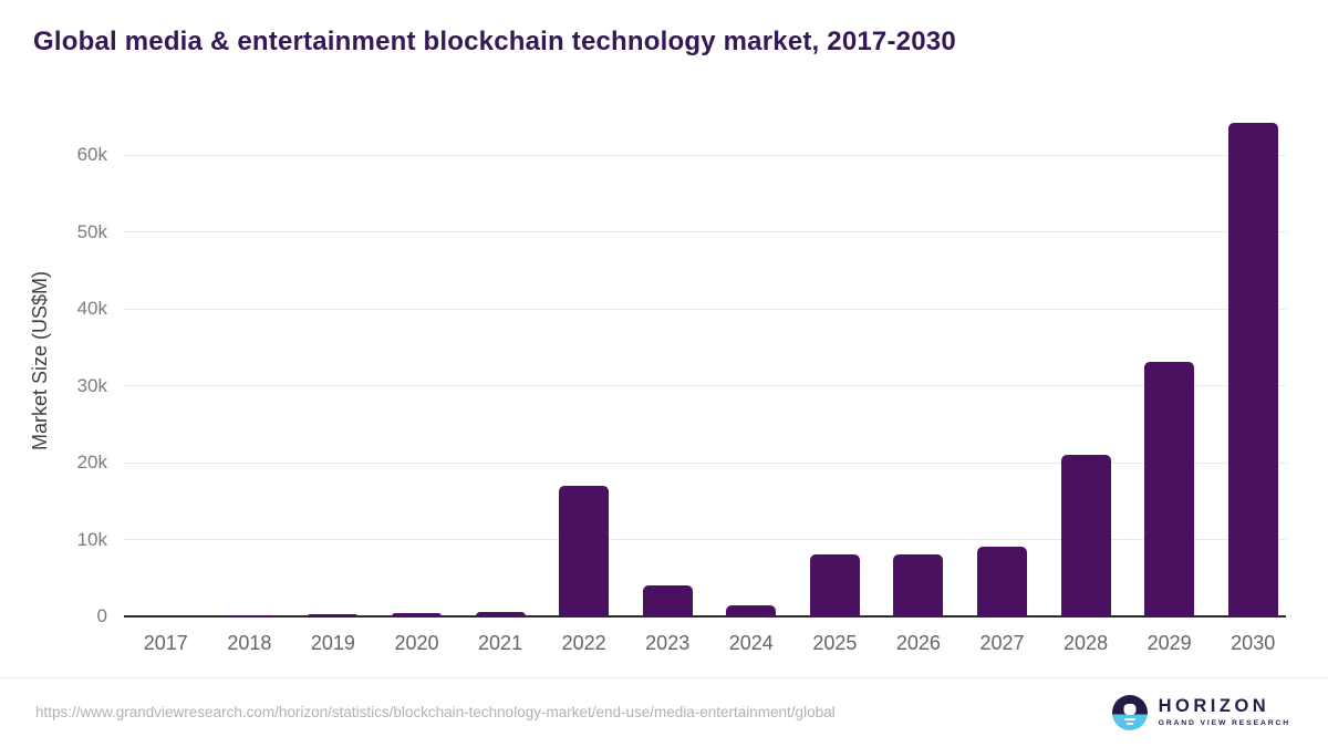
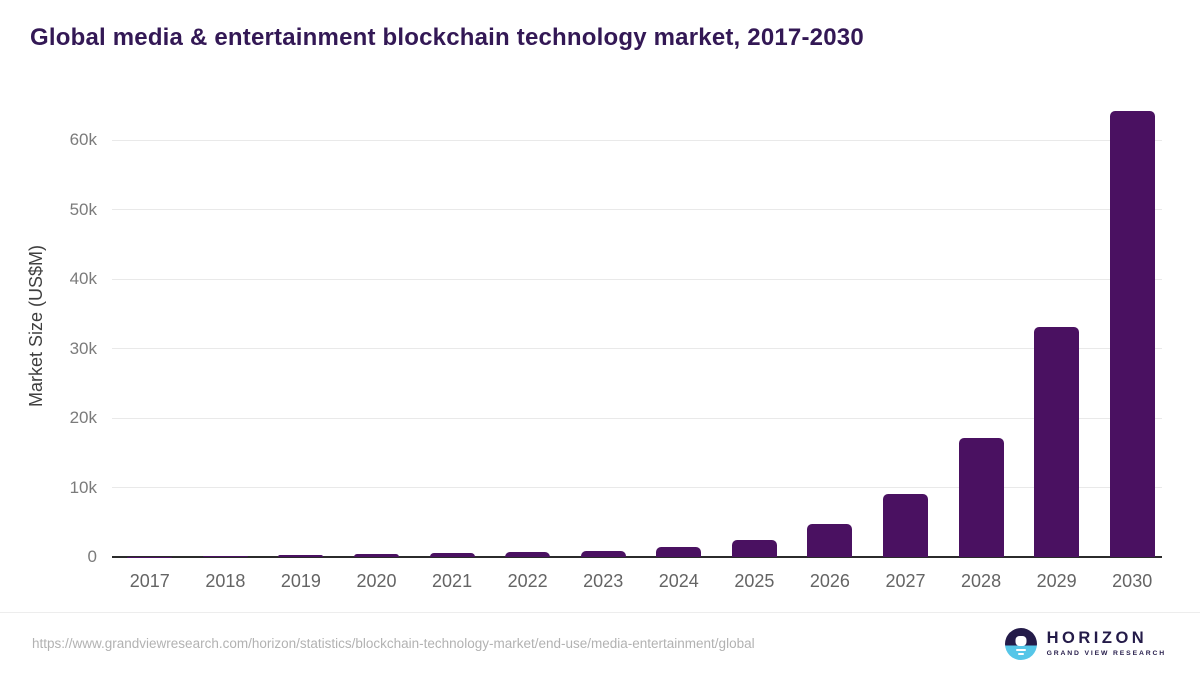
2022: 17k -> 1k
2023: 4k -> 1k
2025: 8k -> 2k
2026: 8k -> 5k
2028: 21k -> 17k
